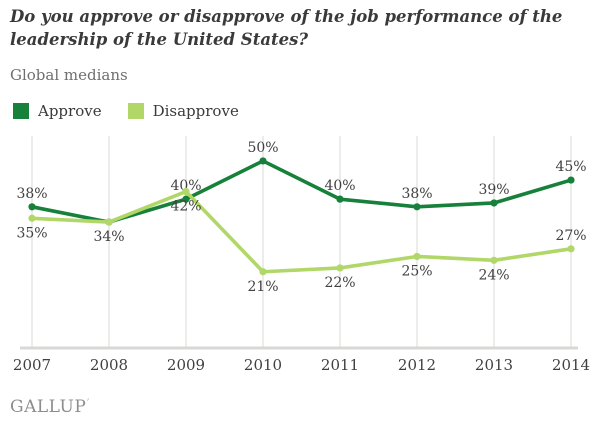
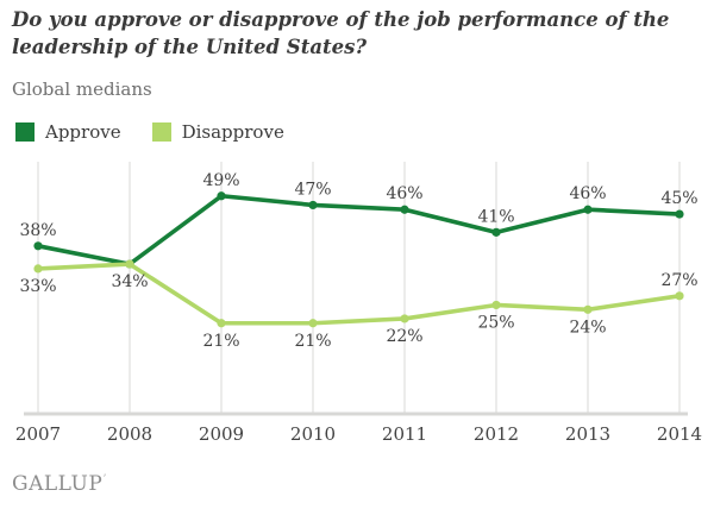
Disapprove/2007: 35% -> 33%
Approve/2009: 40% -> 49%
Disapprove/2009: 42% -> 21%
Approve/2010: 50% -> 47%
Approve/2011: 40% -> 46%
Approve/2012: 38% -> 41%
Approve/2013: 39% -> 46%
